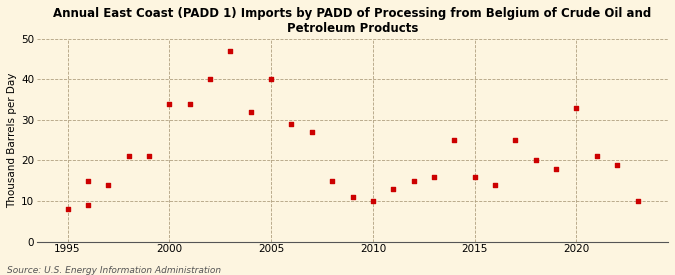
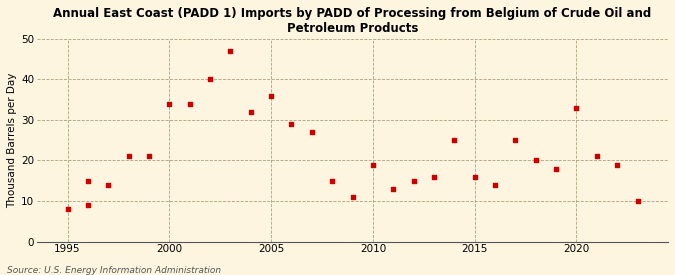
2005: 40 -> 36
2010: 10 -> 19
